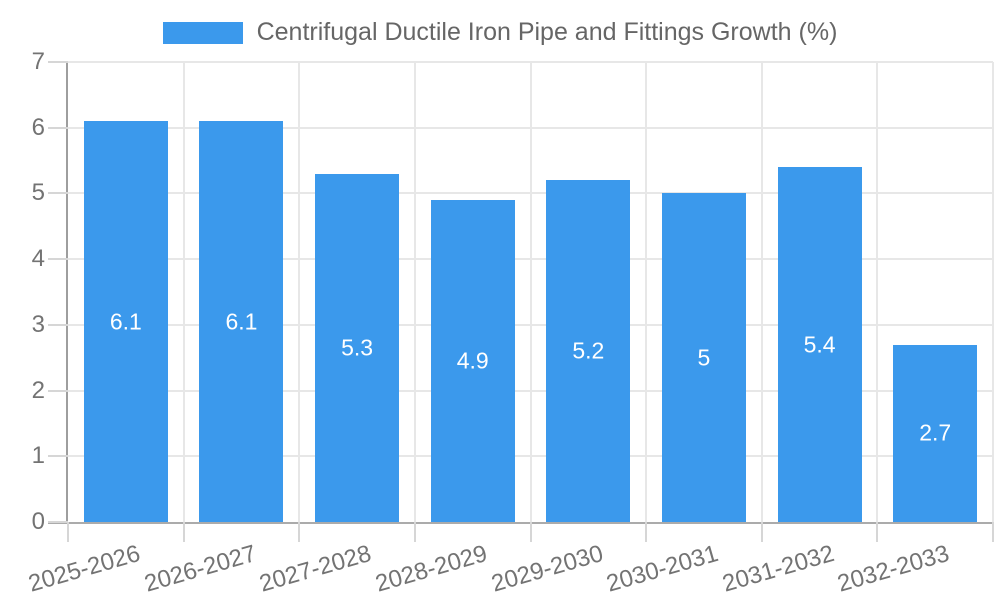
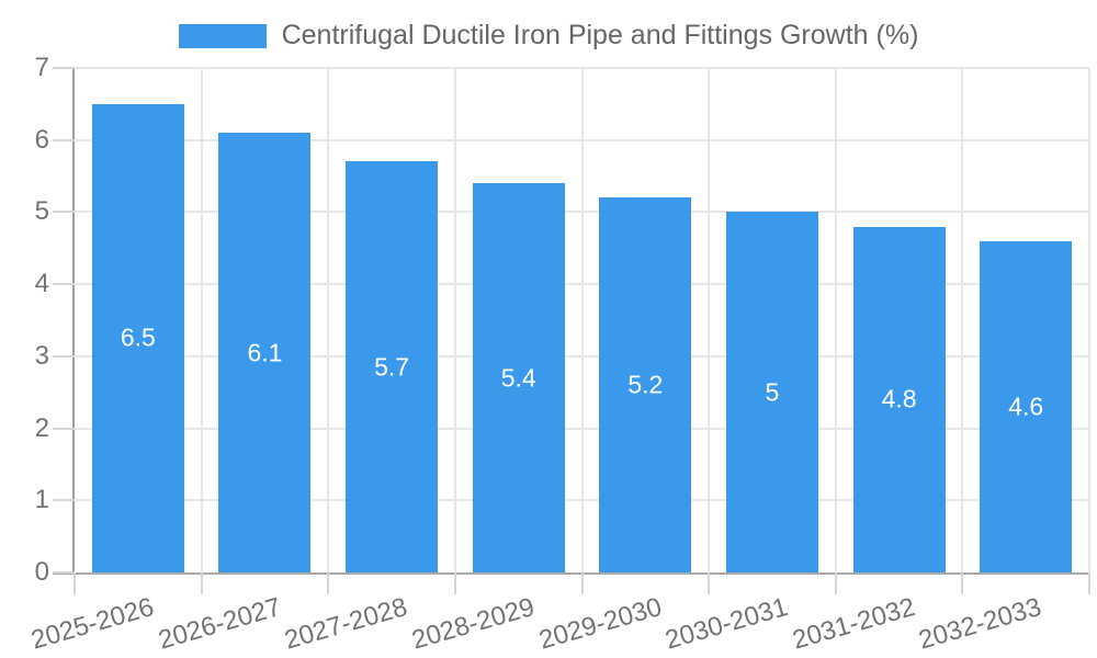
2025-2026: 6.1 -> 6.5
2027-2028: 5.3 -> 5.7
2028-2029: 4.9 -> 5.4
2031-2032: 5.4 -> 4.8
2032-2033: 2.7 -> 4.6
